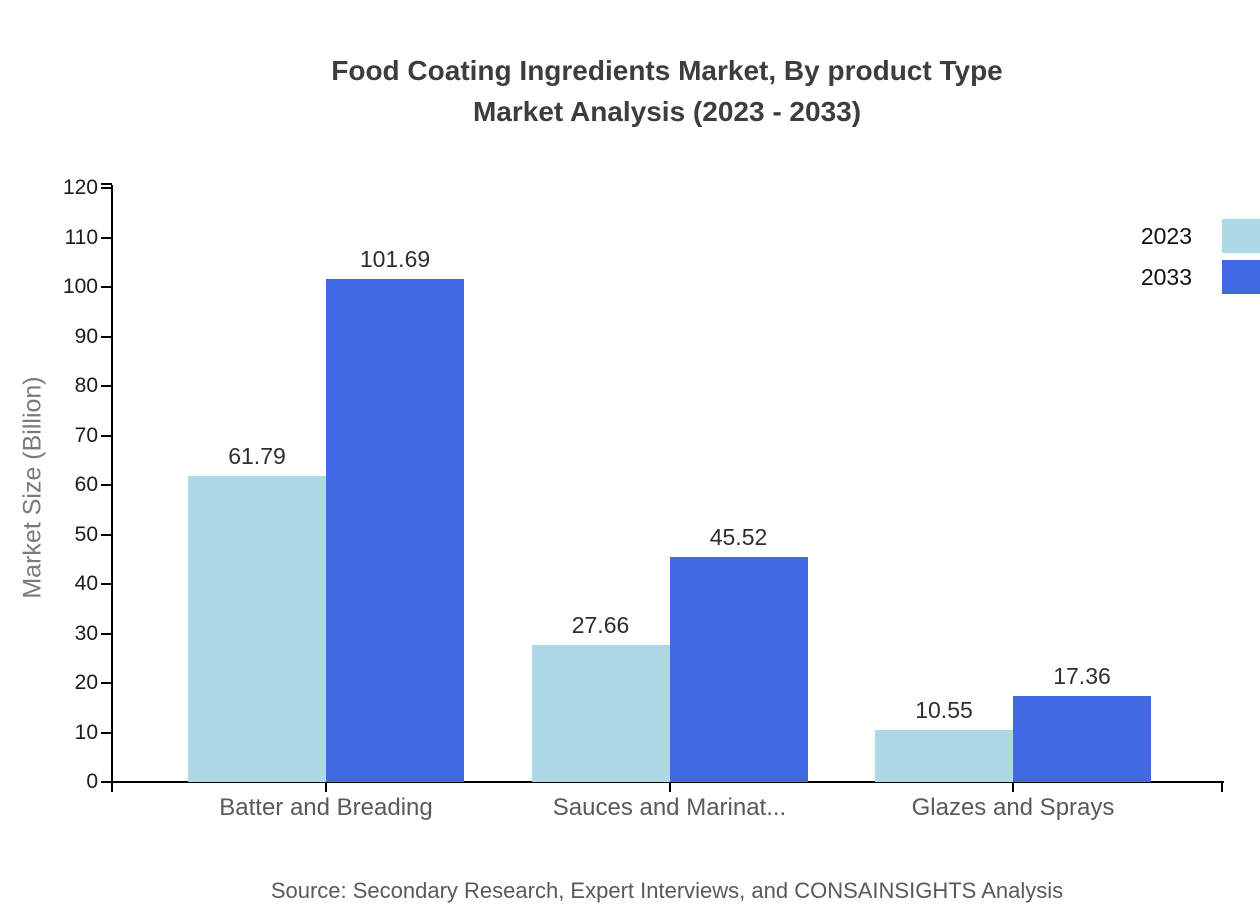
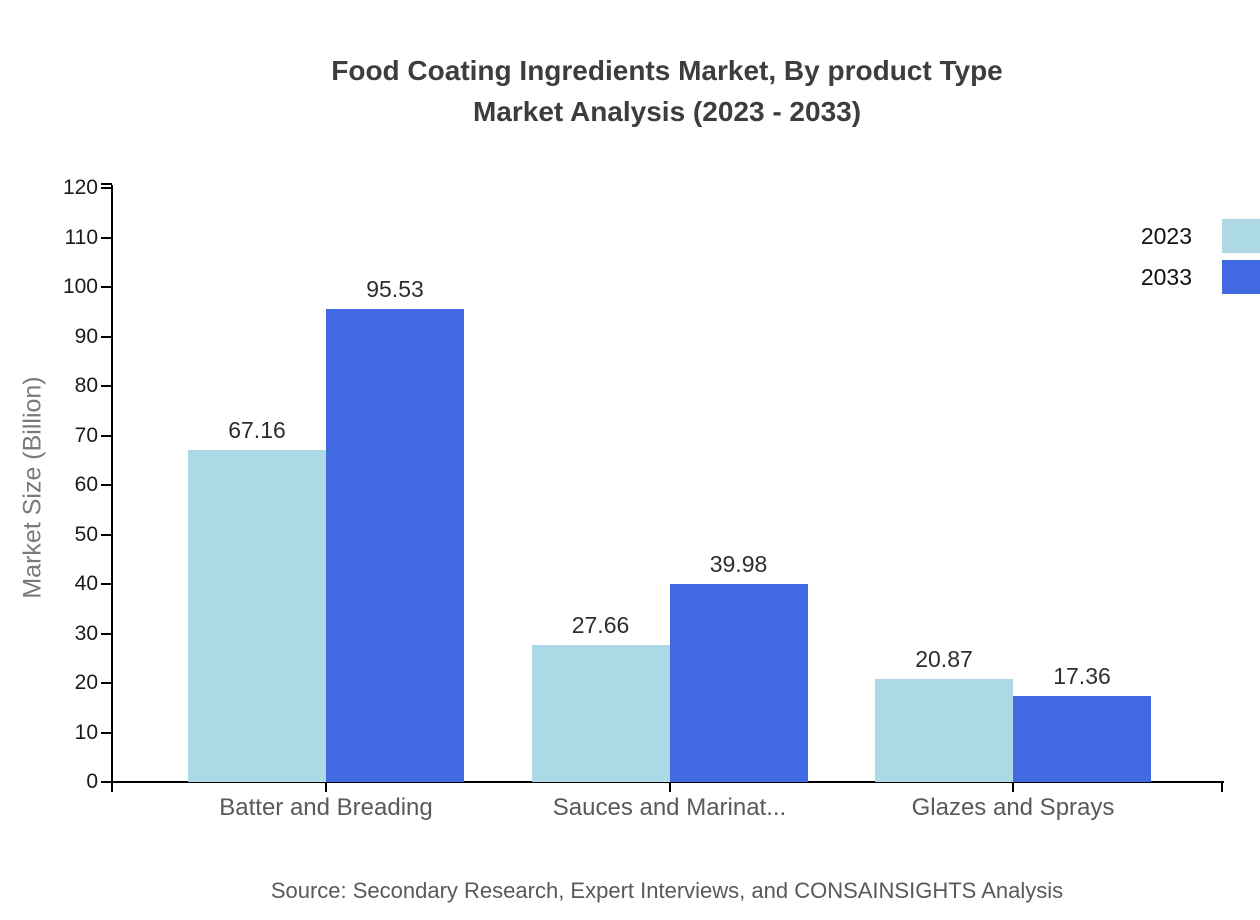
2023/Batter and Breading: 61.79 -> 67.16
2033/Batter and Breading: 101.69 -> 95.53
2033/Sauces and Marinat...: 45.52 -> 39.98
2023/Glazes and Sprays: 10.55 -> 20.87
